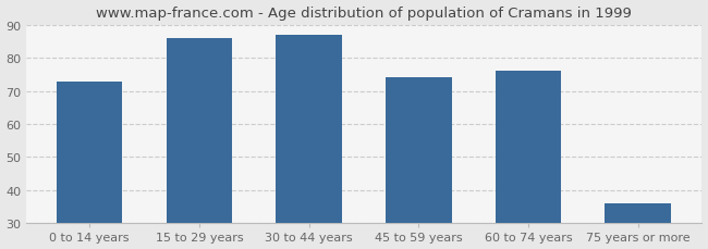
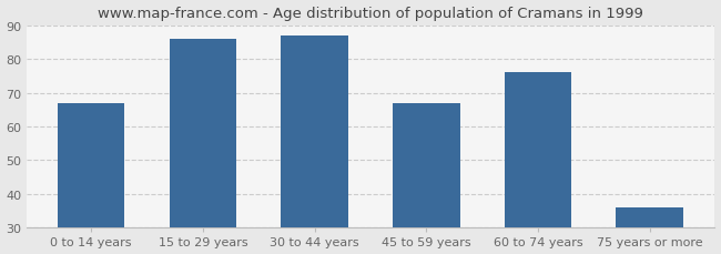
0 to 14 years: 73 -> 67
45 to 59 years: 74 -> 67
